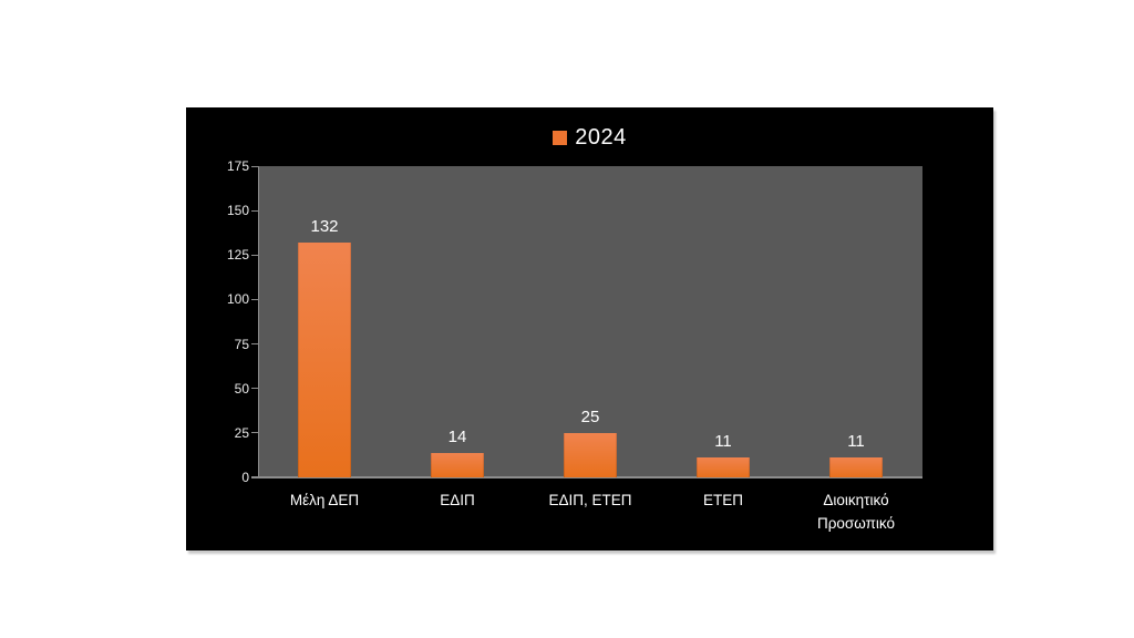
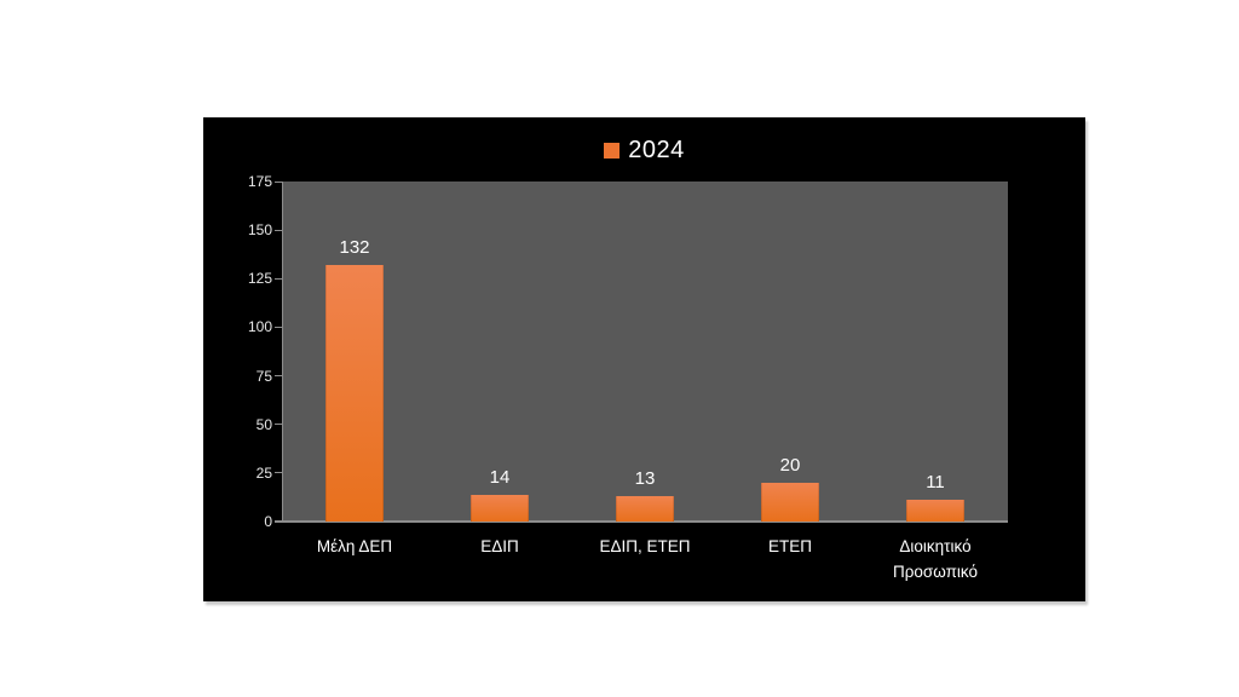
ΕΔΙΠ, ΕΤΕΠ: 25 -> 13
ΕΤΕΠ: 11 -> 20
